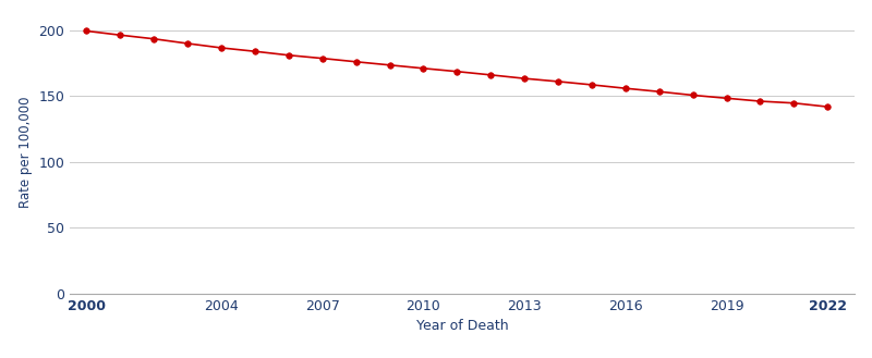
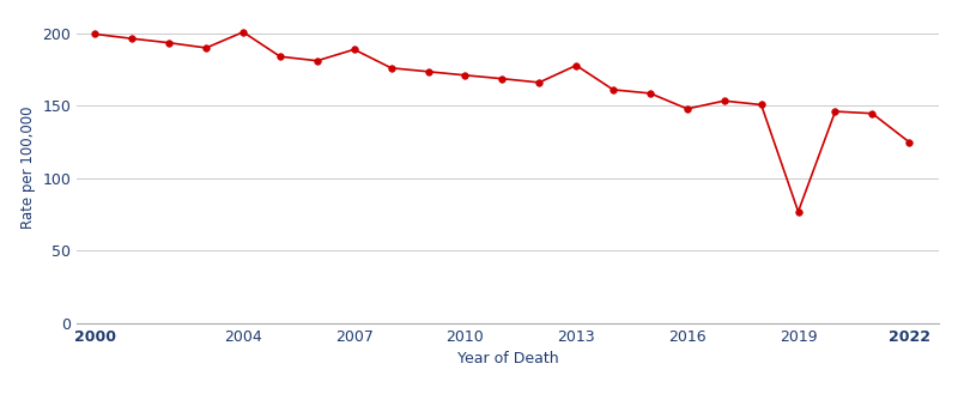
2004: 187 -> 201
2007: 179 -> 189
2013: 164 -> 178
2016: 156 -> 148
2019: 148 -> 77
2022: 142 -> 125
